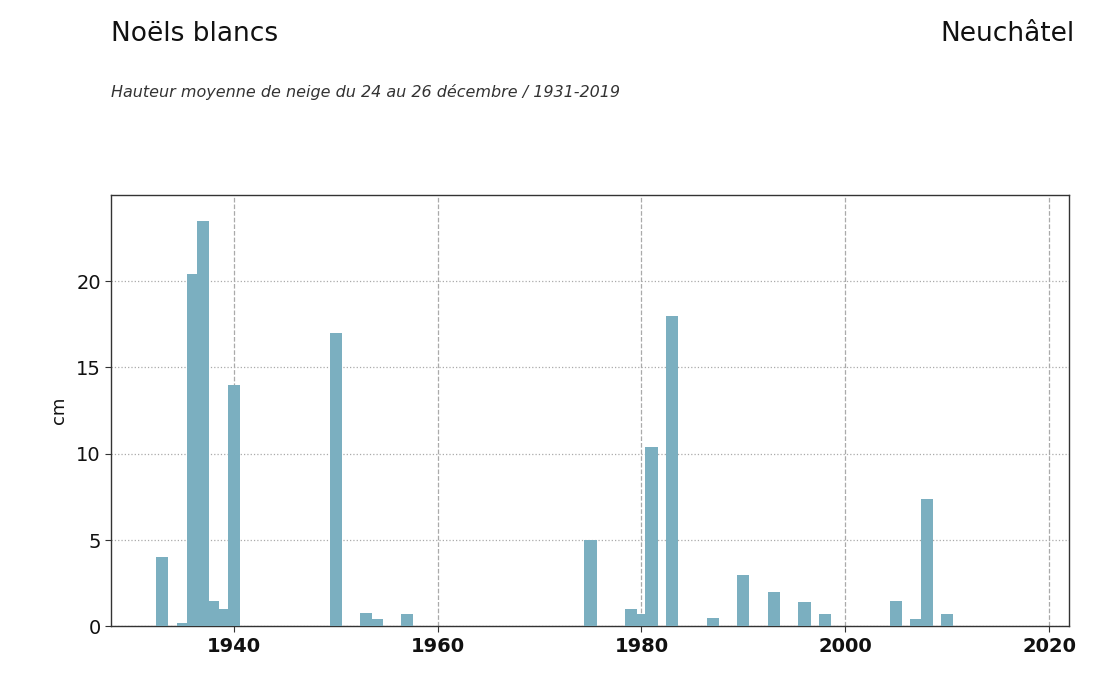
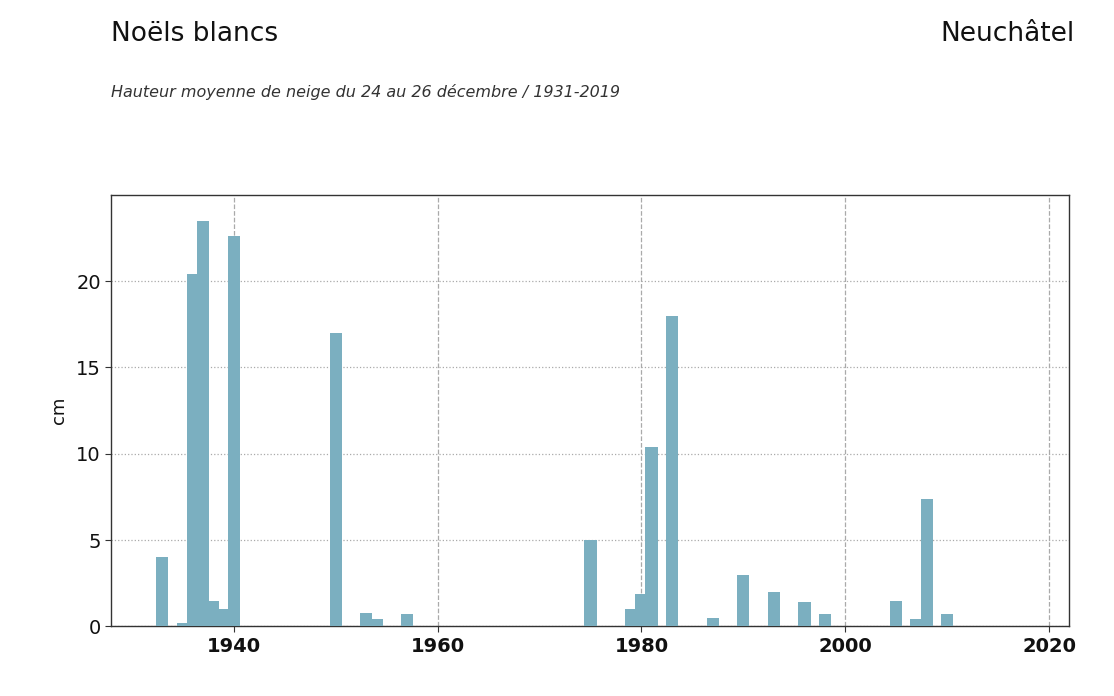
1940: 14.0 -> 22.6
1980: 0.7 -> 1.9
